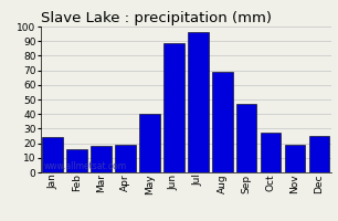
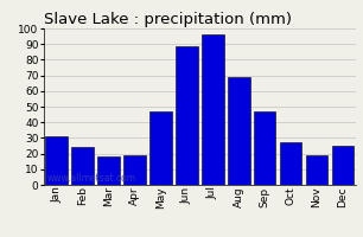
Jan: 24 -> 31
Feb: 16 -> 24
May: 40 -> 47
